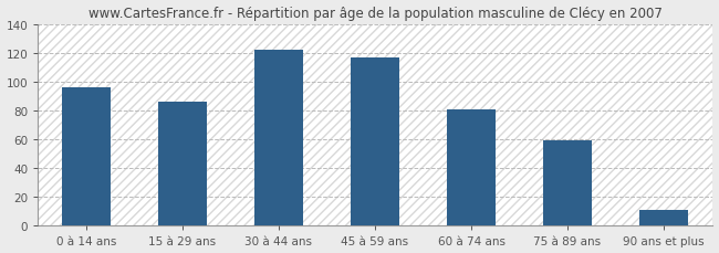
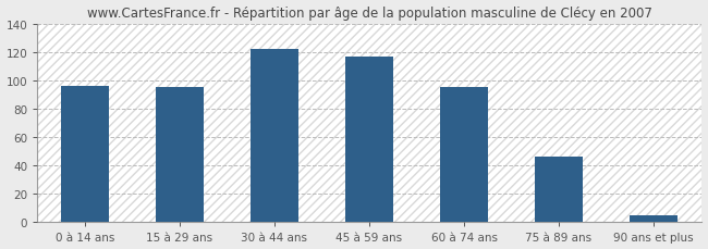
15 à 29 ans: 86 -> 95
60 à 74 ans: 81 -> 95
75 à 89 ans: 59 -> 46
90 ans et plus: 11 -> 5
